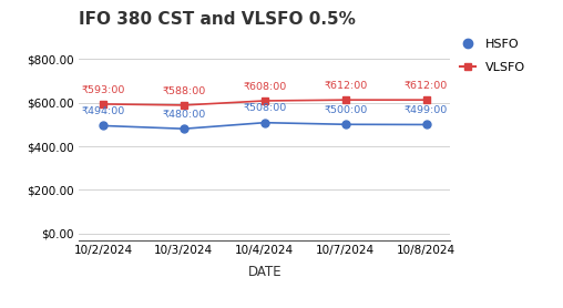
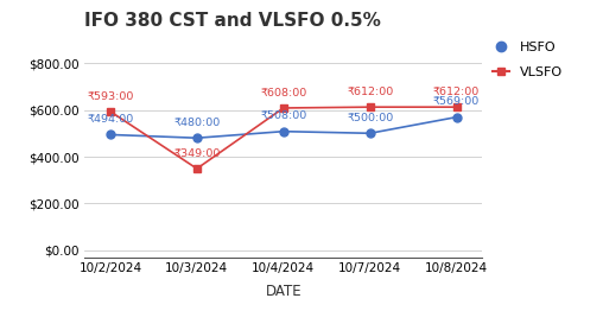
VLSFO/10/3/2024: 588 -> 349
HSFO/10/8/2024: 499 -> 569
